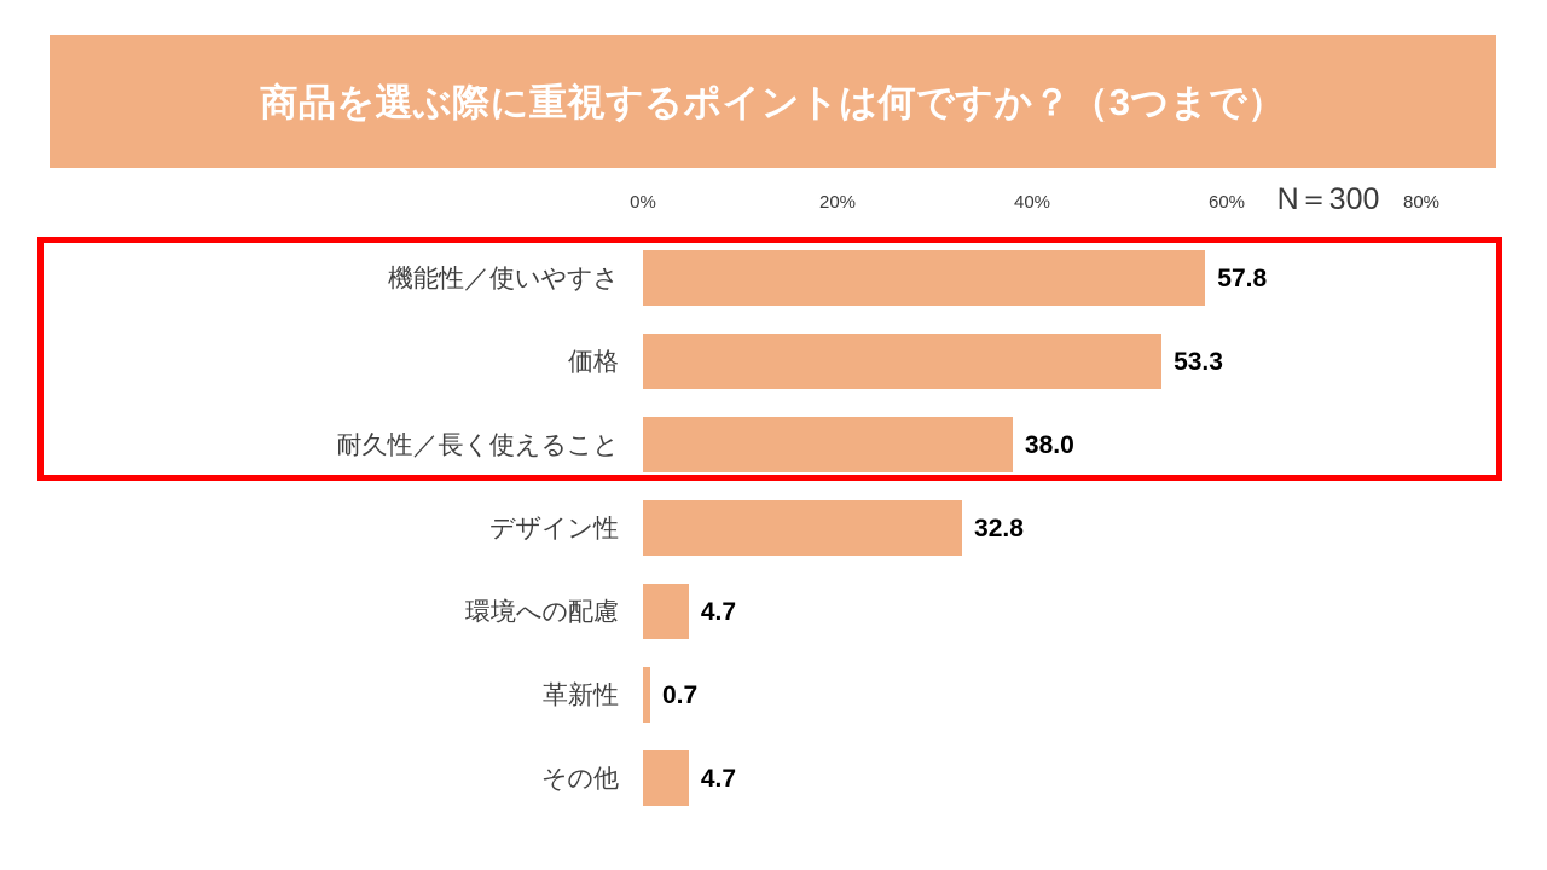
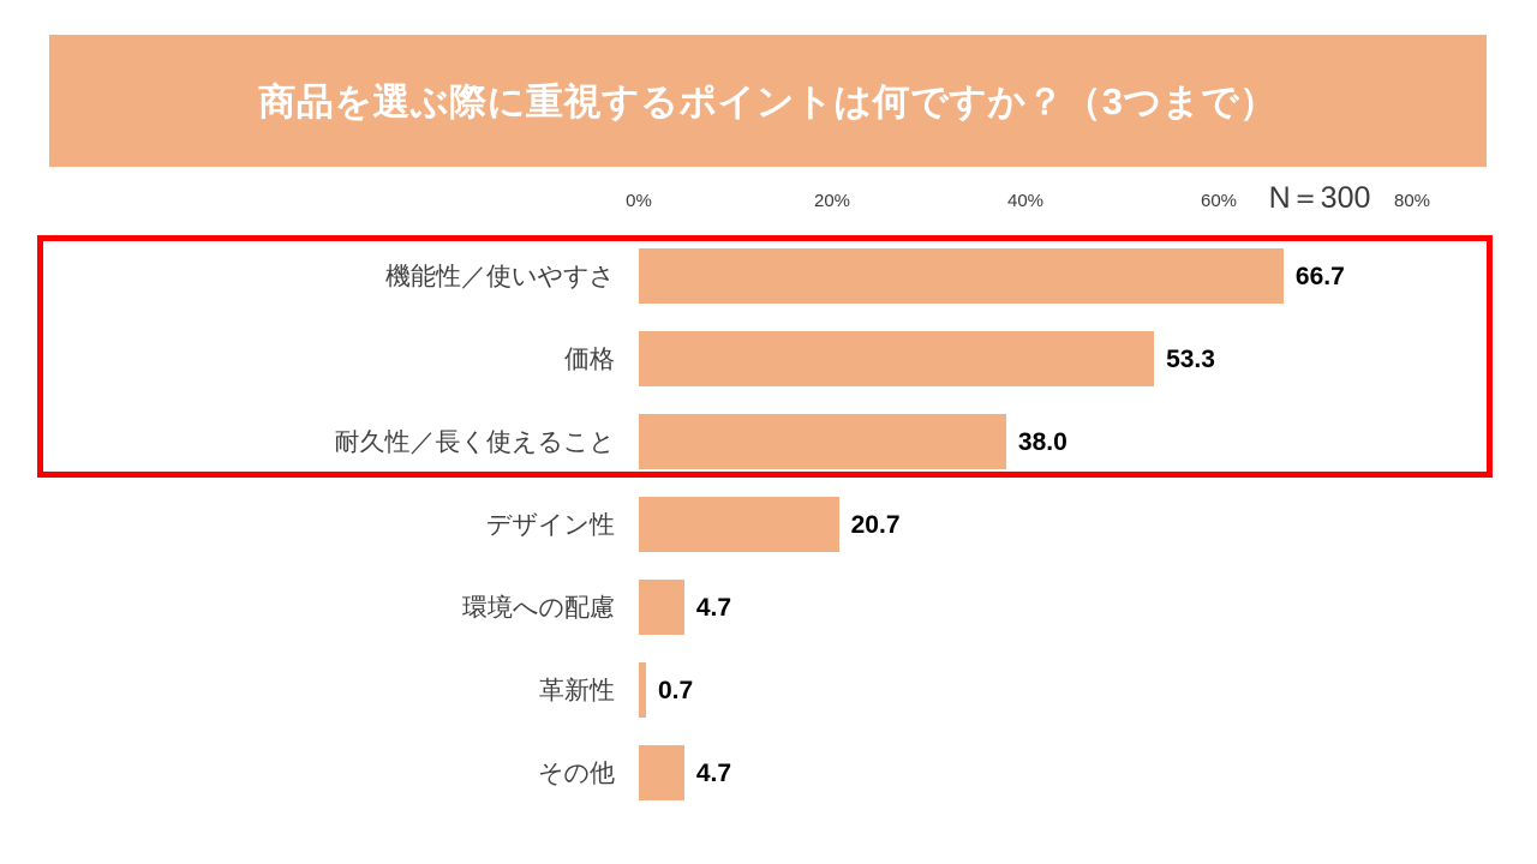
機能性／使いやすさ: 57.8 -> 66.7
デザイン性: 32.8 -> 20.7
